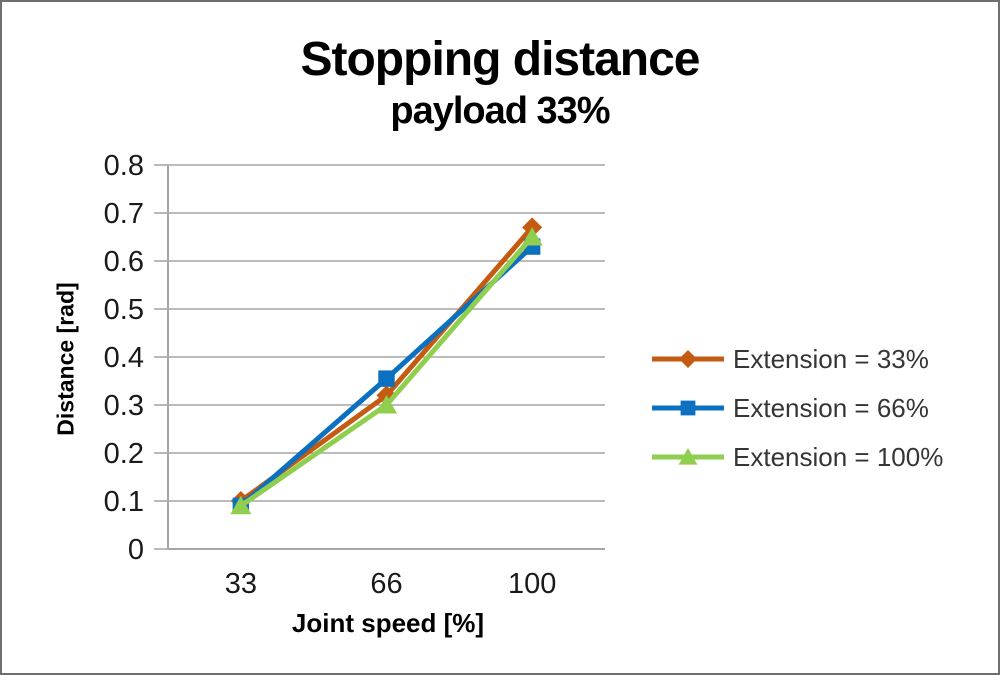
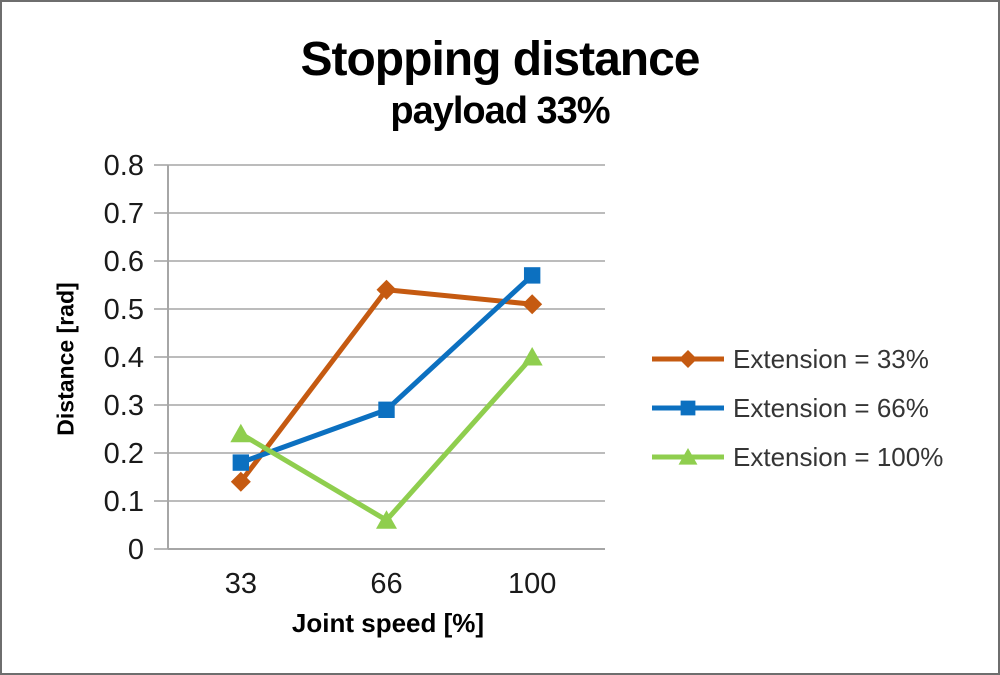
Extension = 33%/33: 0.10 -> 0.14
Extension = 66%/33: 0.09 -> 0.18
Extension = 100%/33: 0.09 -> 0.24
Extension = 33%/66: 0.32 -> 0.54
Extension = 66%/66: 0.35 -> 0.29
Extension = 100%/66: 0.30 -> 0.06
Extension = 33%/100: 0.67 -> 0.51
Extension = 66%/100: 0.63 -> 0.57
Extension = 100%/100: 0.65 -> 0.40
